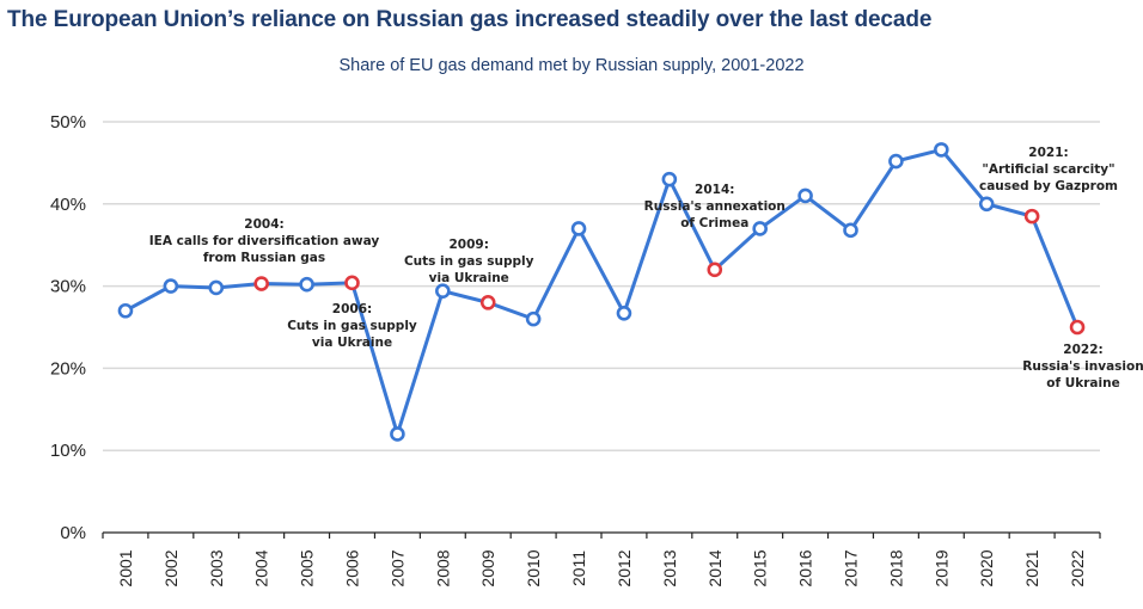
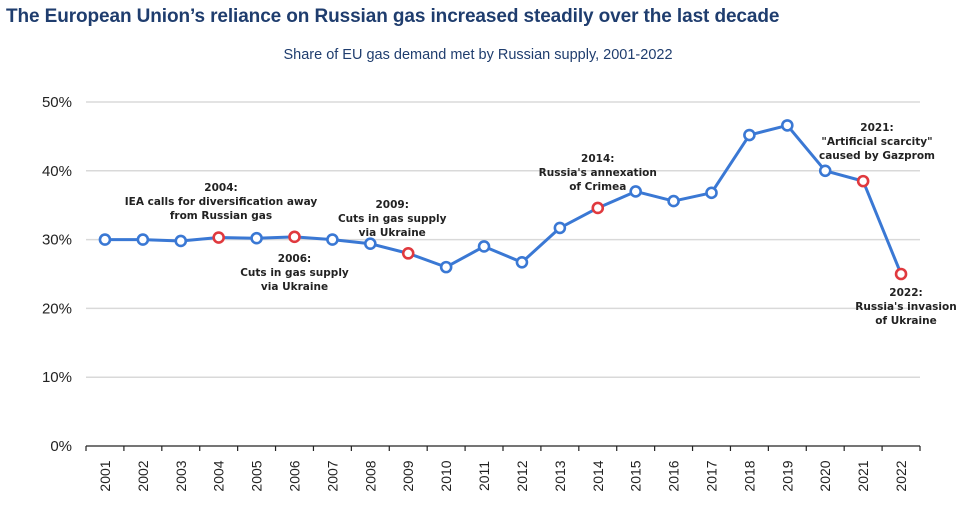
2001: 27% -> 30%
2007: 12% -> 30%
2011: 37% -> 29%
2013: 43% -> 32%
2014: 32% -> 35%
2016: 41% -> 36%
